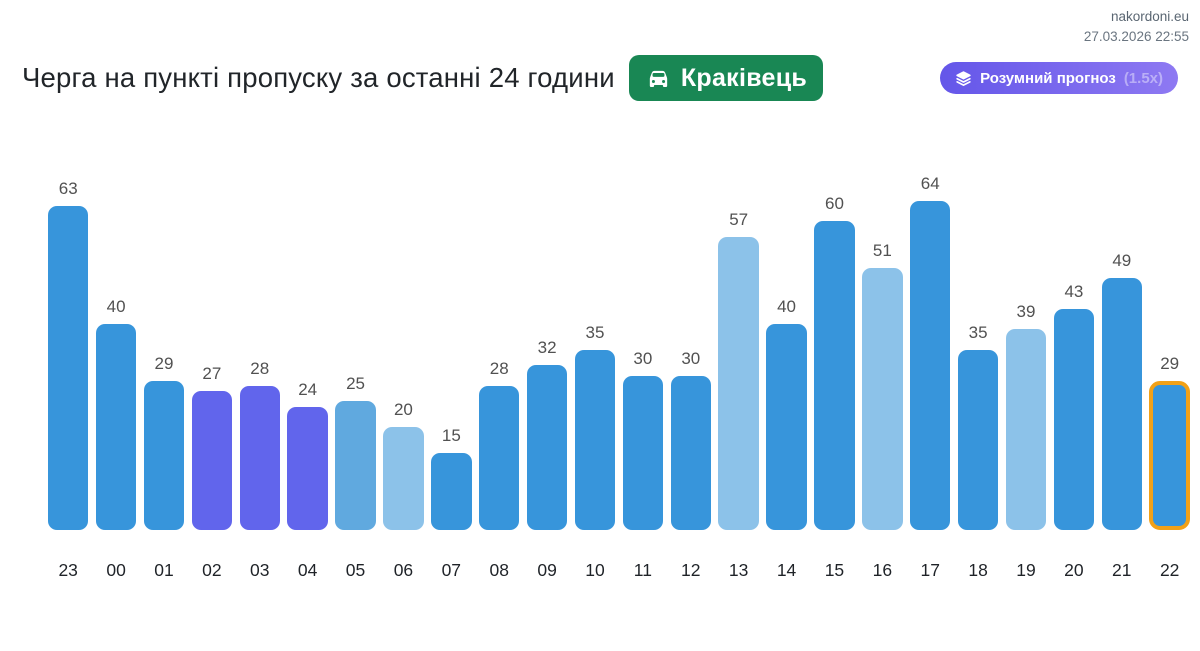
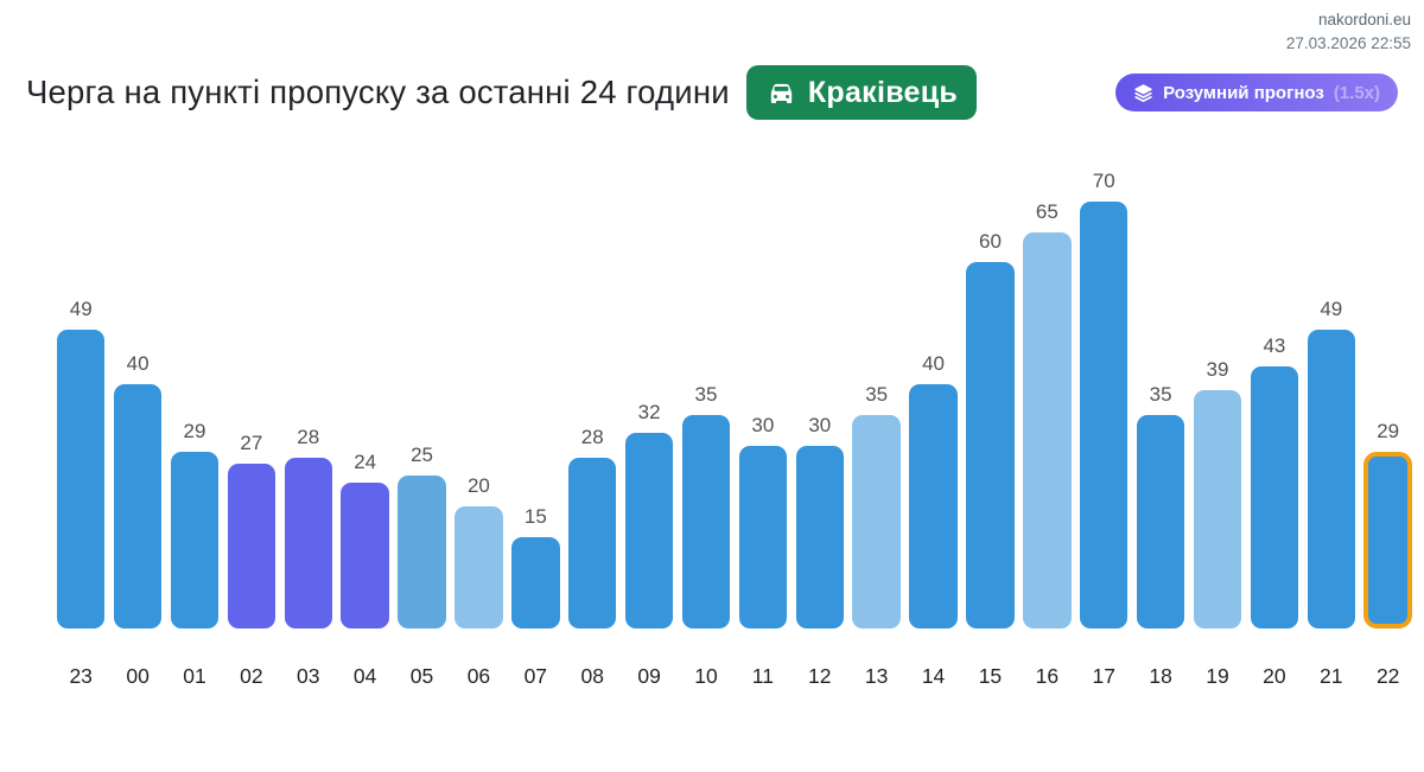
23: 63 -> 49
13: 57 -> 35
16: 51 -> 65
17: 64 -> 70
